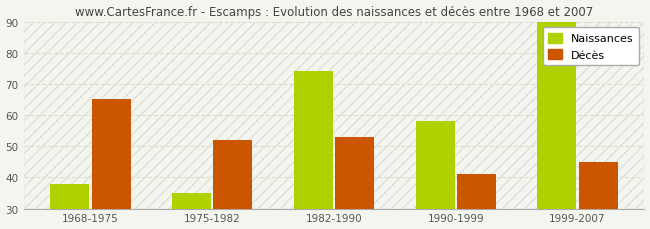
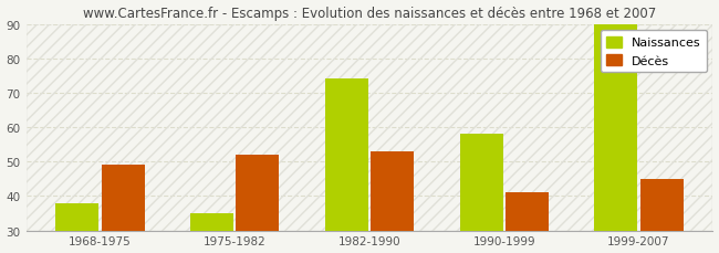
Décès/1968-1975: 65 -> 49
